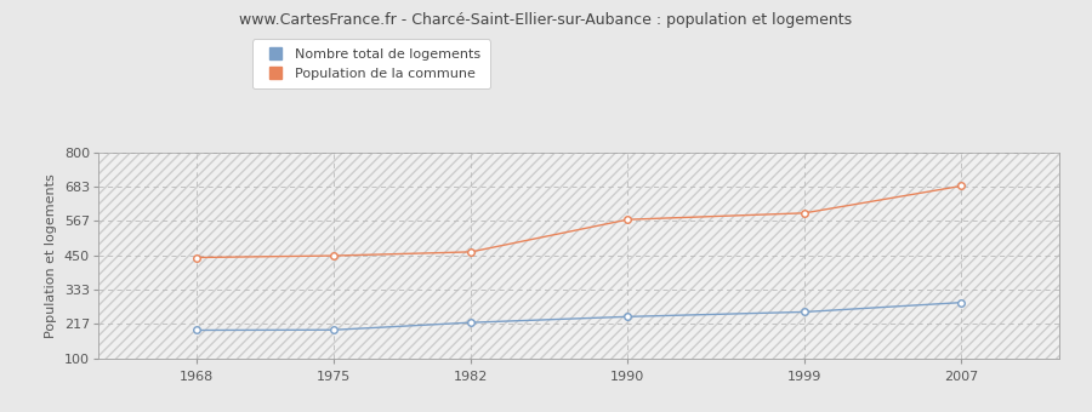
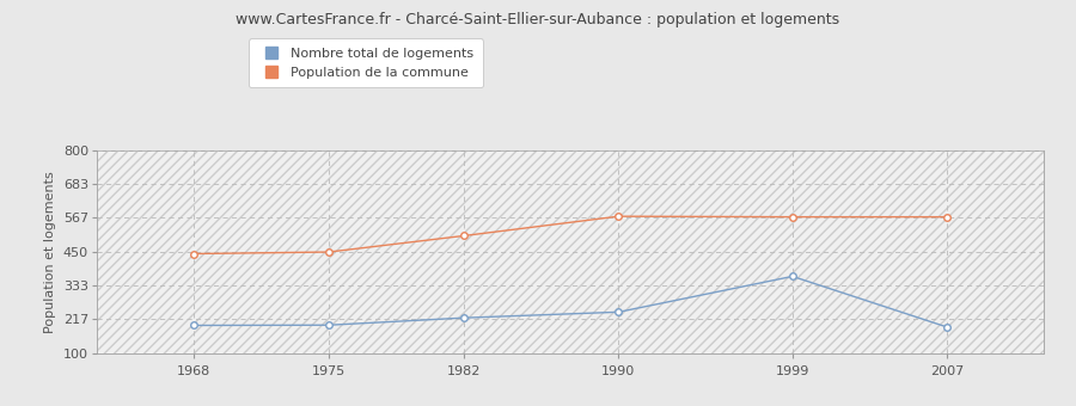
Population de la commune/1982: 462 -> 505
Nombre total de logements/1999: 258 -> 365
Population de la commune/1999: 594 -> 570
Nombre total de logements/2007: 290 -> 190
Population de la commune/2007: 686 -> 570
